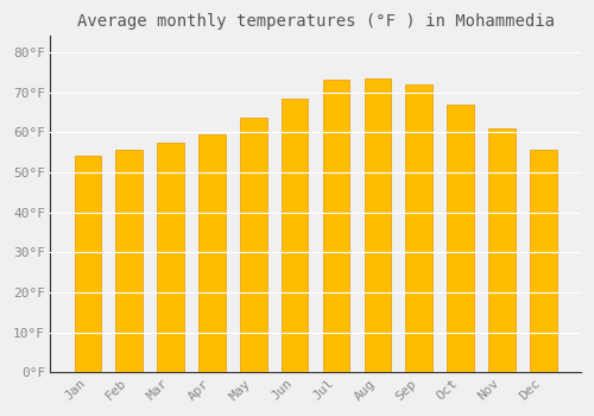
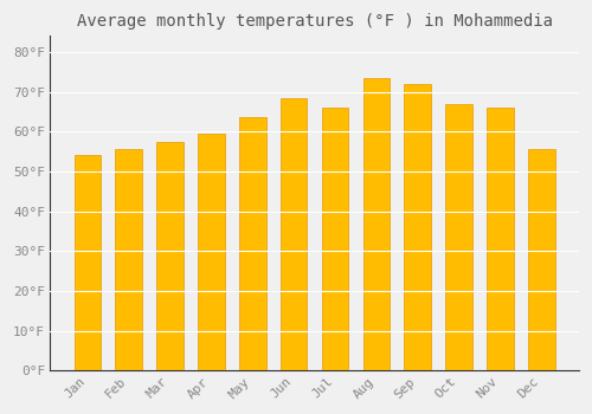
Jul: 73.0°F -> 66.0°F
Nov: 61.0°F -> 66.0°F
